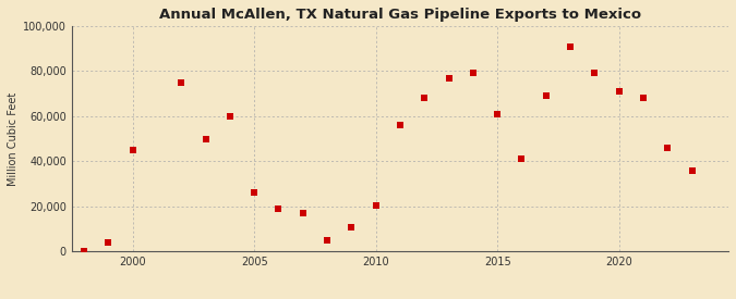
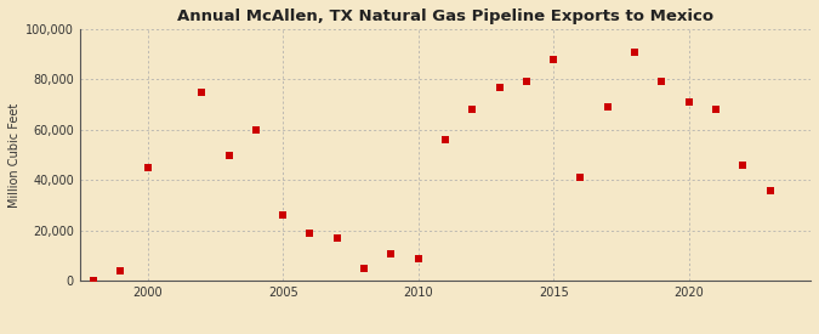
2010: 20,500 -> 9,000
2015: 61,000 -> 88,000
